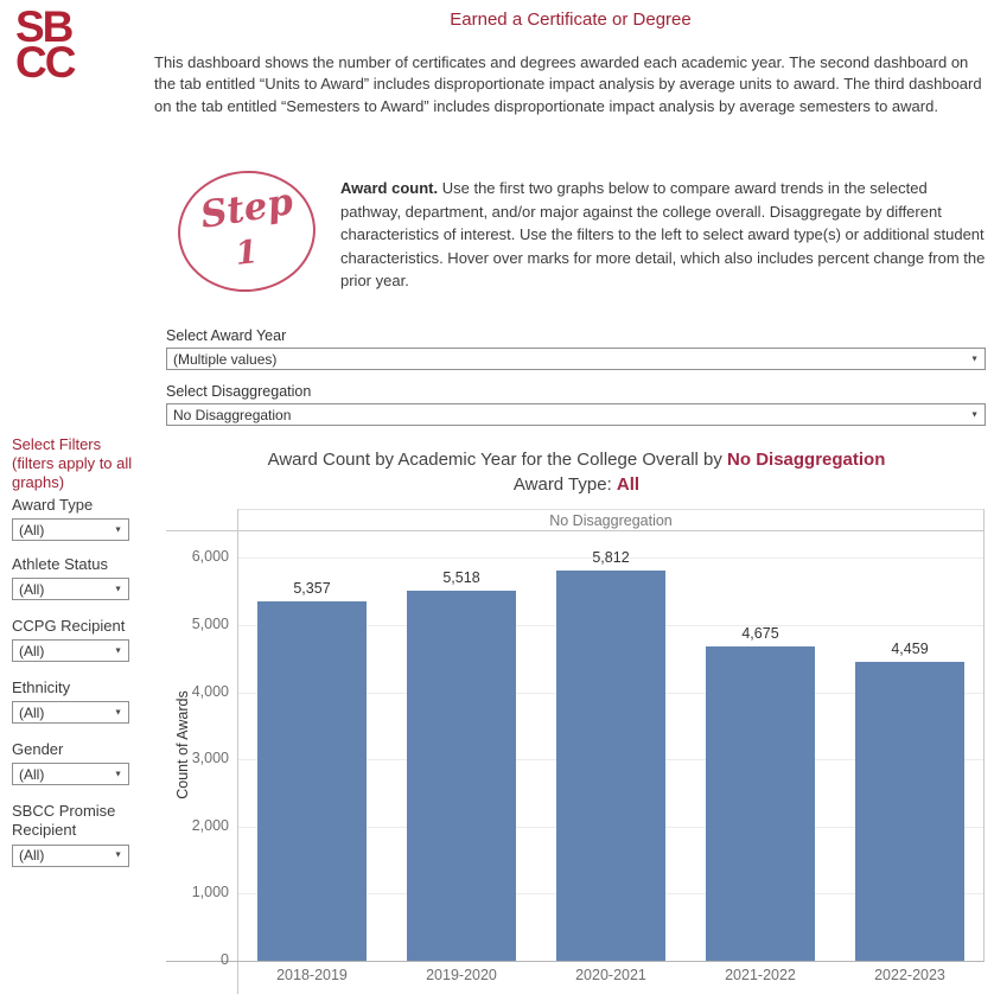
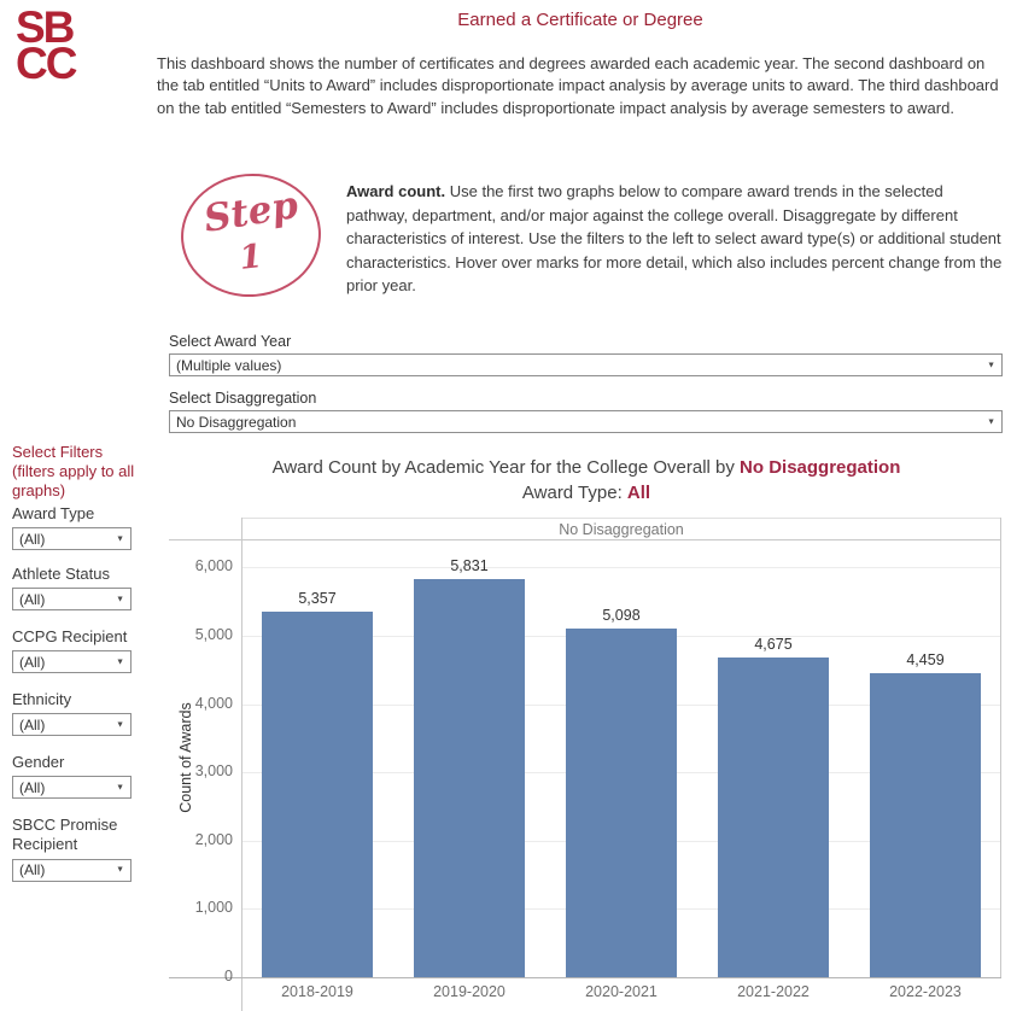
2019-2020: 5,518 -> 5,831
2020-2021: 5,812 -> 5,098
